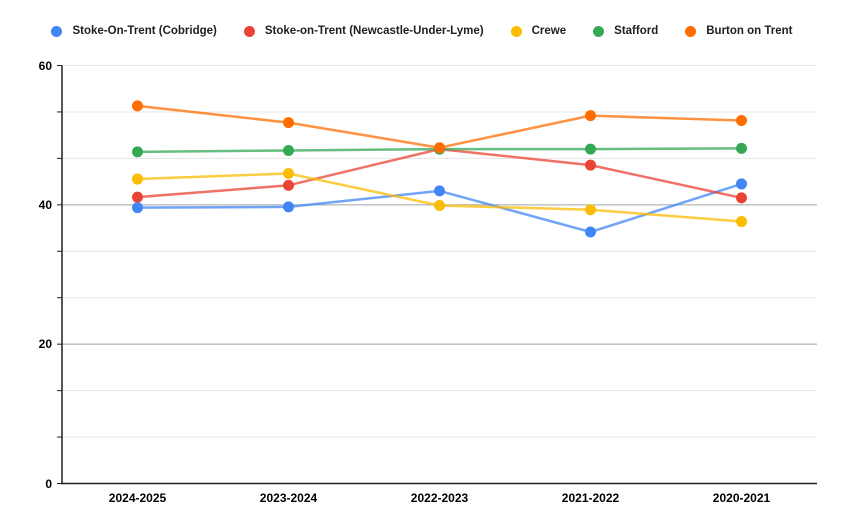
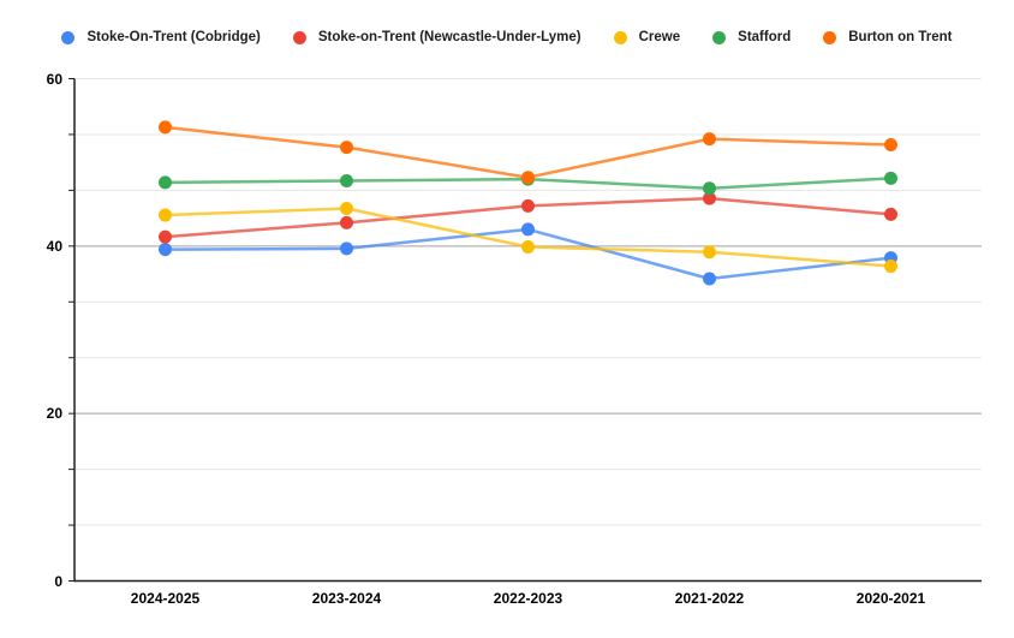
Stoke-on-Trent (Newcastle-Under-Lyme)/2022-2023: 48 -> 45
Stafford/2021-2022: 48 -> 47
Stoke-On-Trent (Cobridge)/2020-2021: 43 -> 39
Stoke-on-Trent (Newcastle-Under-Lyme)/2020-2021: 41 -> 44
